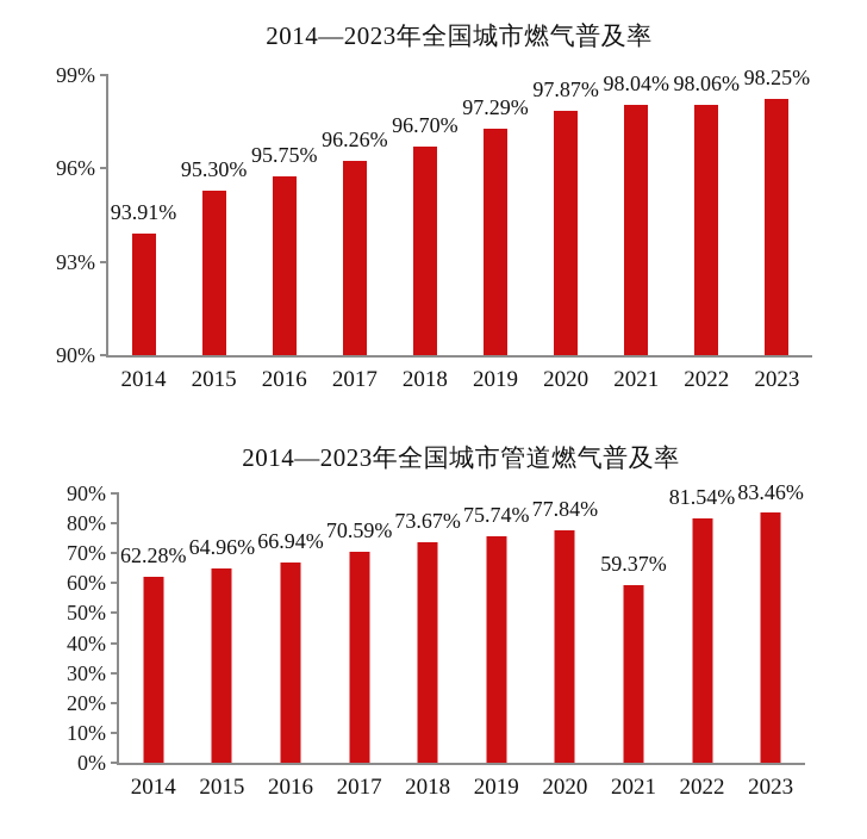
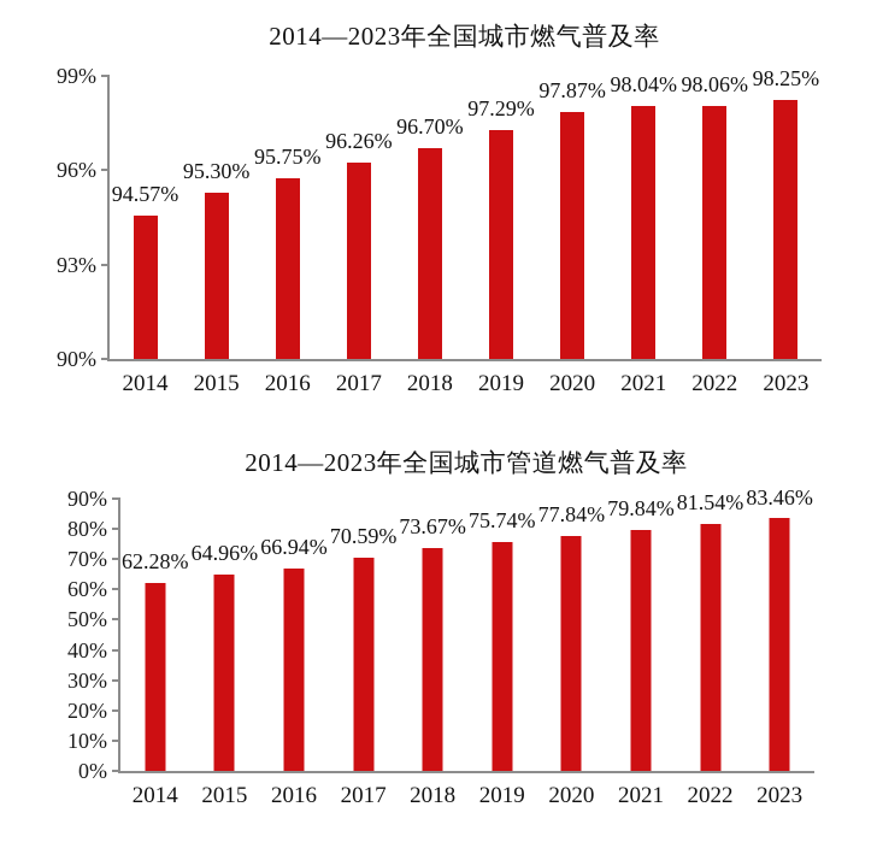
2014—2023年全国城市燃气普及率/2014: 93.91% -> 94.57%
2014—2023年全国城市管道燃气普及率/2021: 59.37% -> 79.84%
